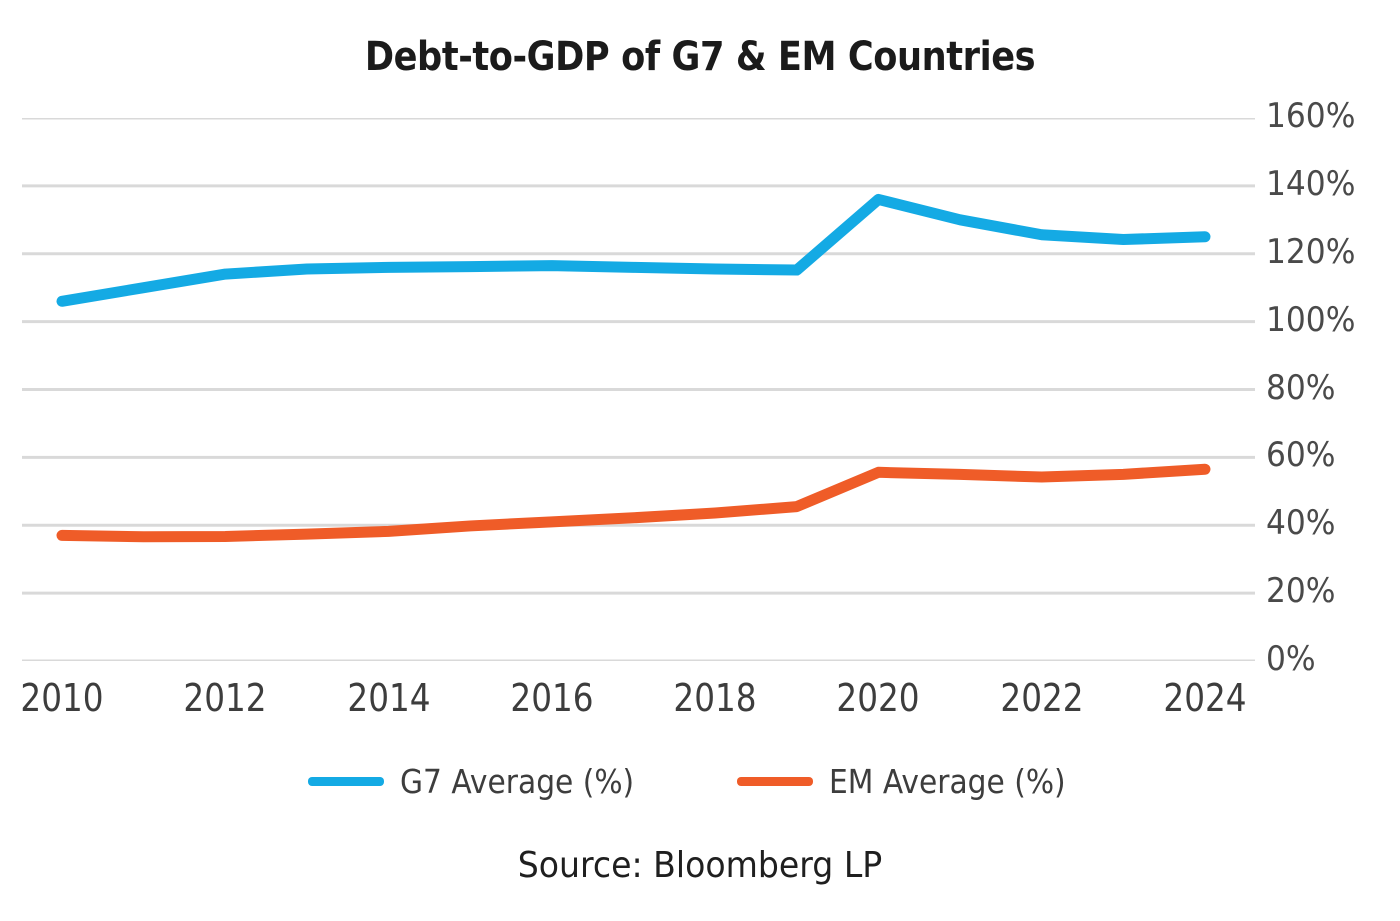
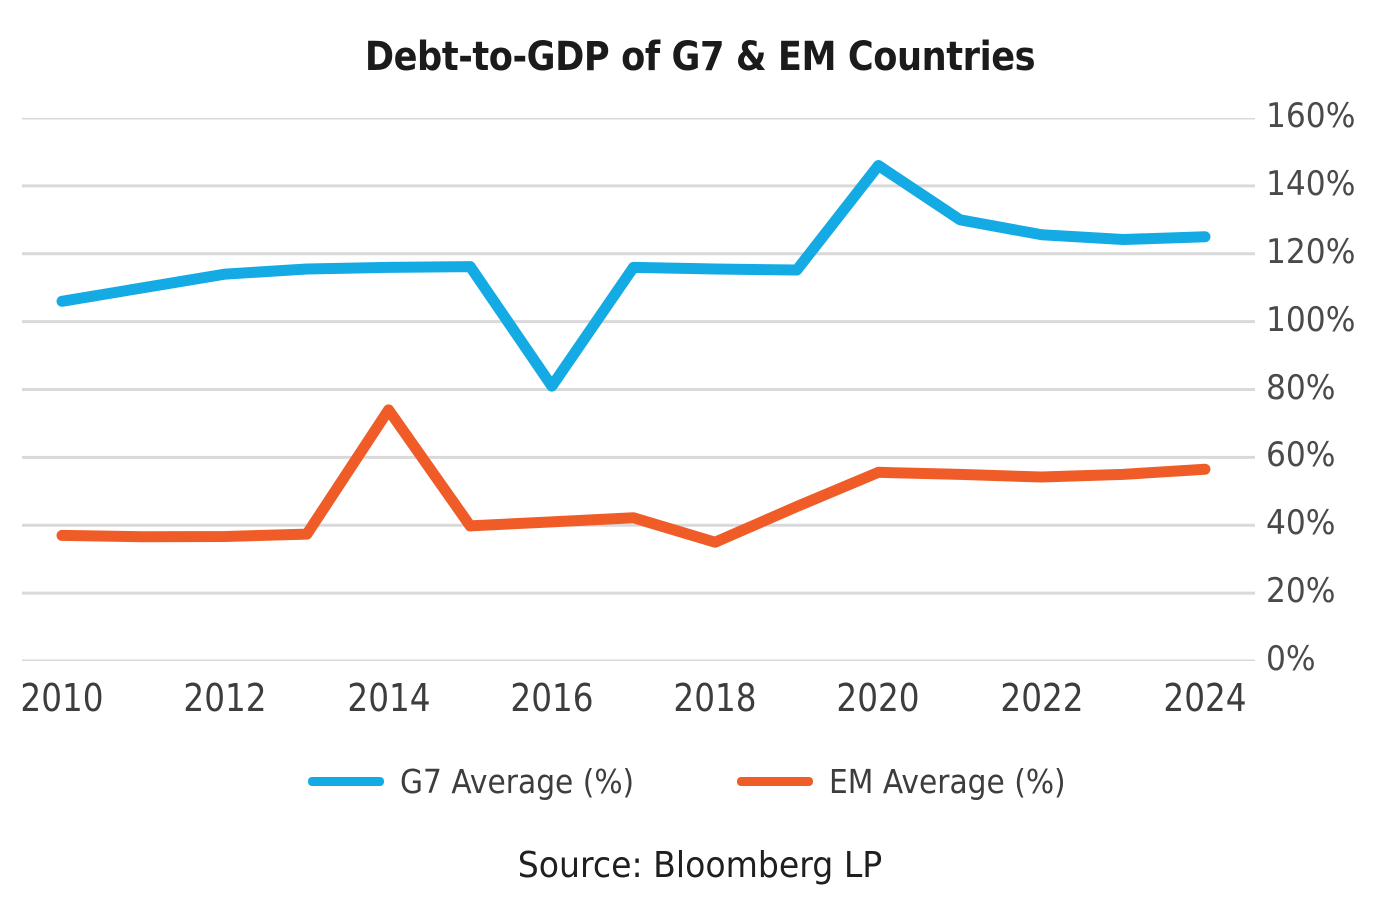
EM Average (%)/2014: 38% -> 74%
G7 Average (%)/2016: 116% -> 81%
EM Average (%)/2018: 44% -> 35%
G7 Average (%)/2020: 136% -> 146%
